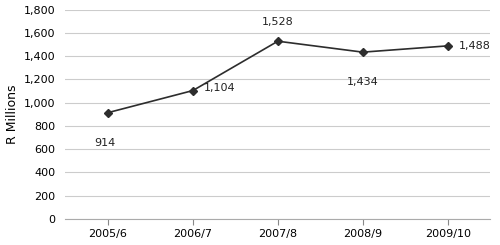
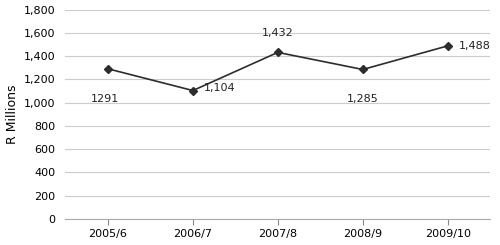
2005/6: 914 -> 1291
2007/8: 1,528 -> 1,432
2008/9: 1,434 -> 1,285
